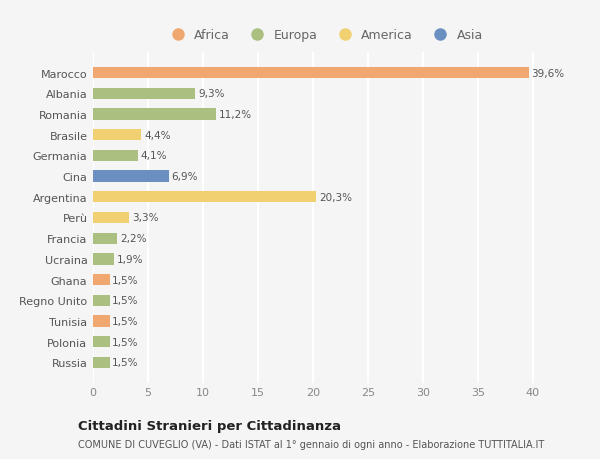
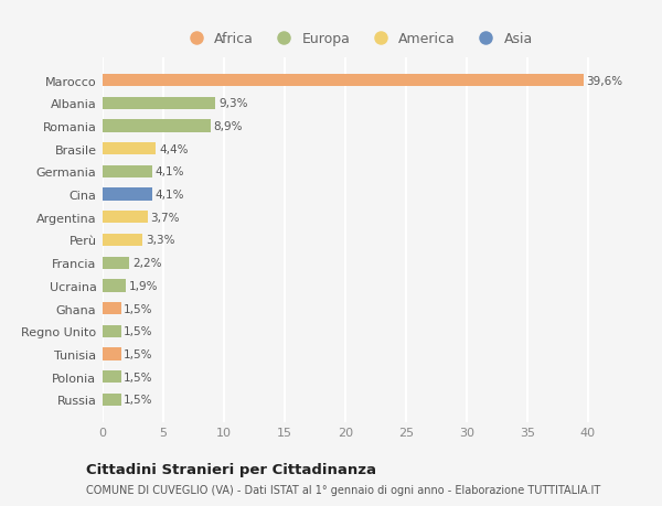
Romania: 11,2% -> 8,9%
Cina: 6,9% -> 4,1%
Argentina: 20,3% -> 3,7%
